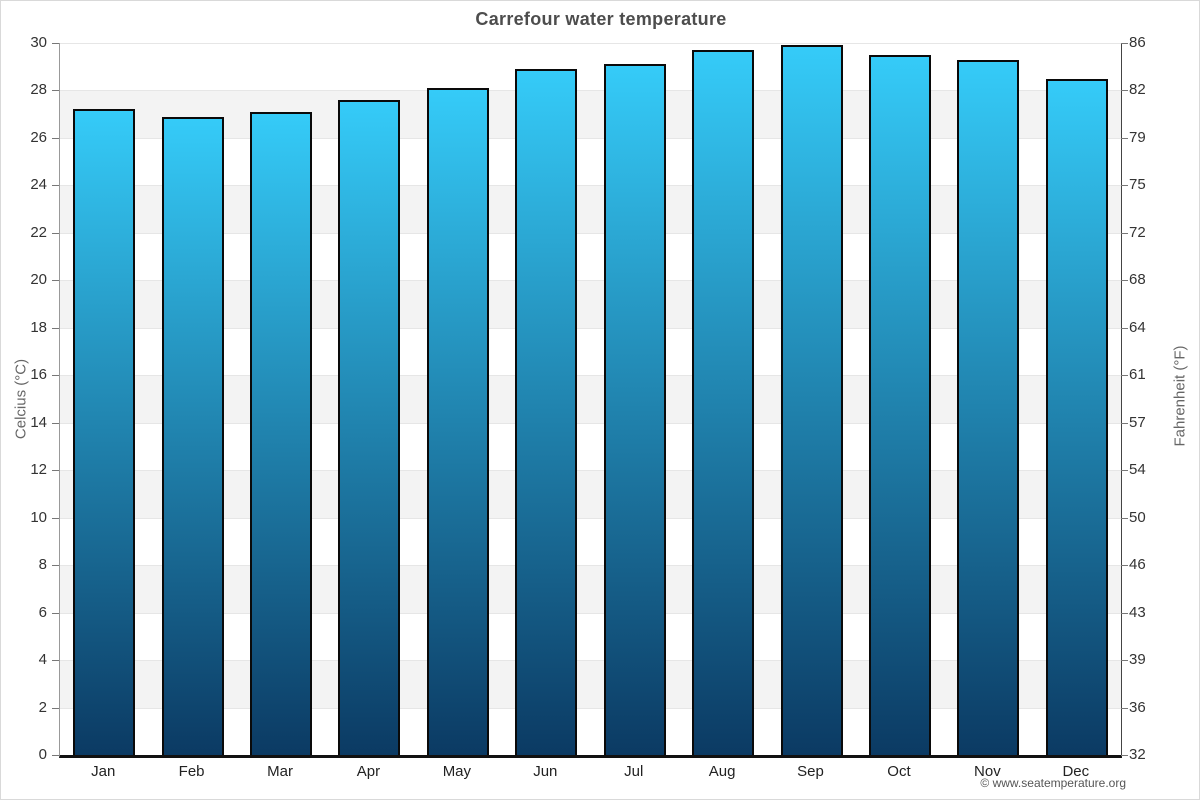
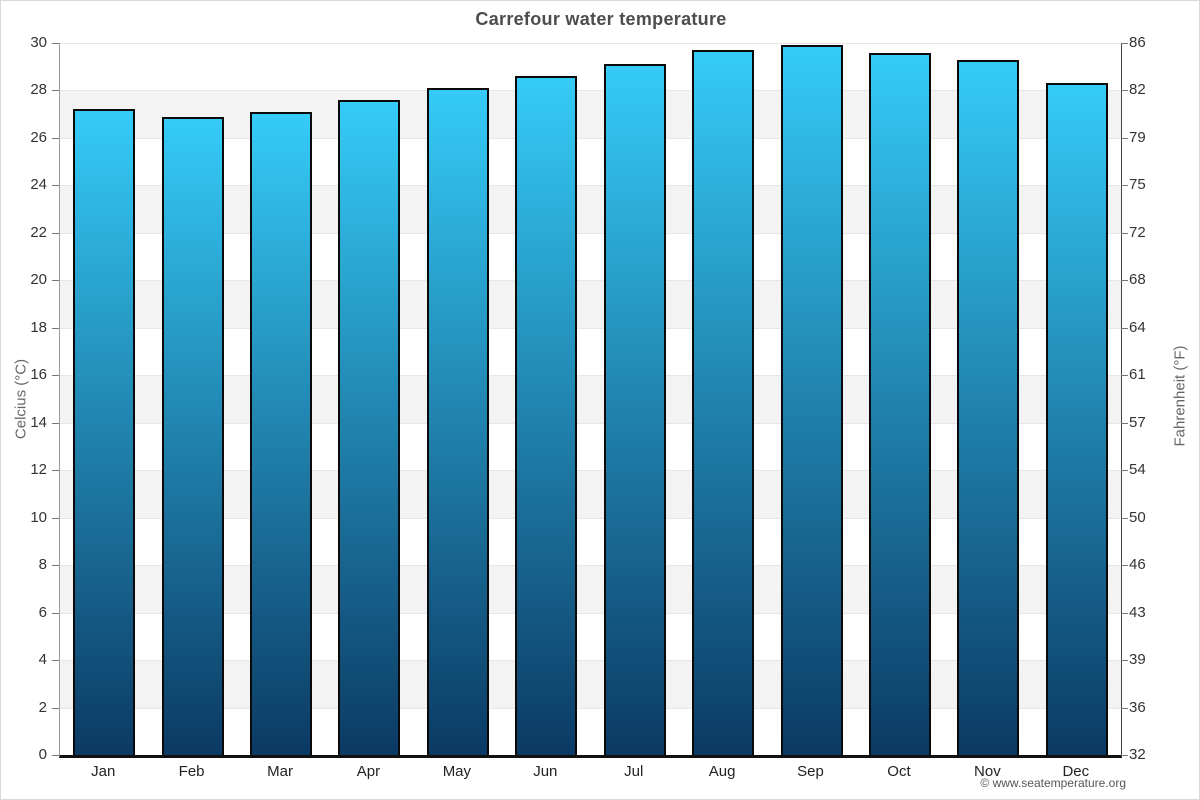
Jun: 28.9 -> 28.6
Oct: 29.5 -> 29.6
Dec: 28.5 -> 28.3
